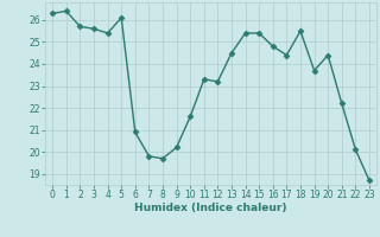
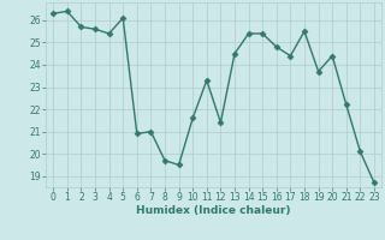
7: 19.8 -> 21.0
9: 20.2 -> 19.5
12: 23.2 -> 21.4
